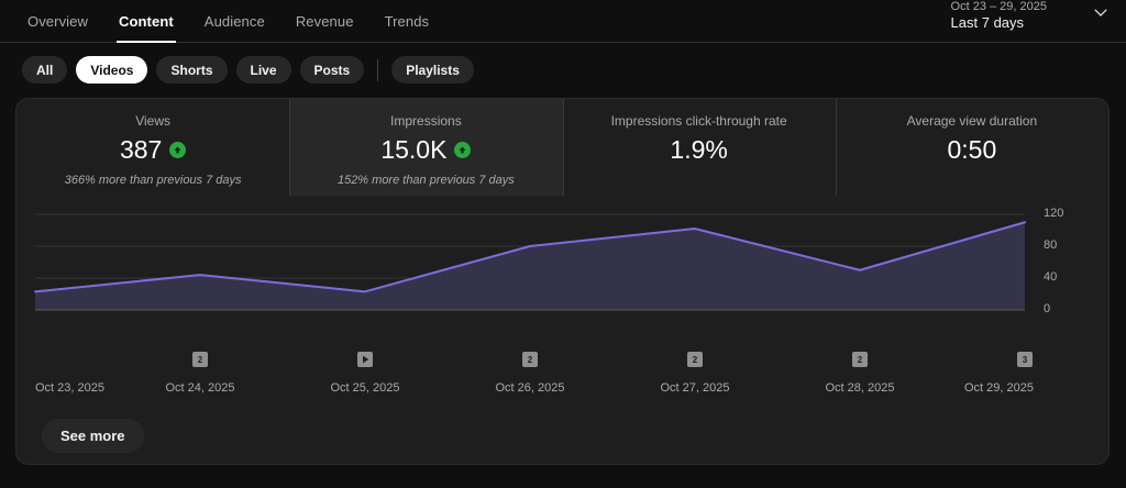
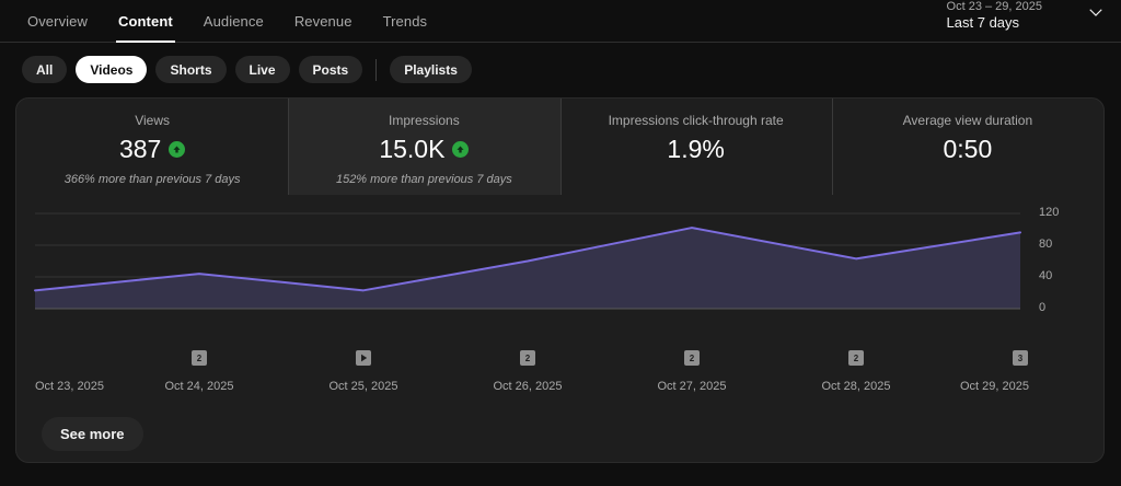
Oct 26, 2025: 80 -> 60
Oct 28, 2025: 50 -> 60
Oct 29, 2025: 110 -> 100
